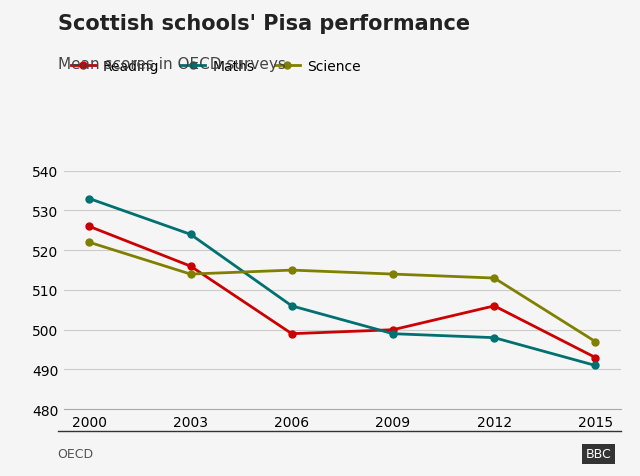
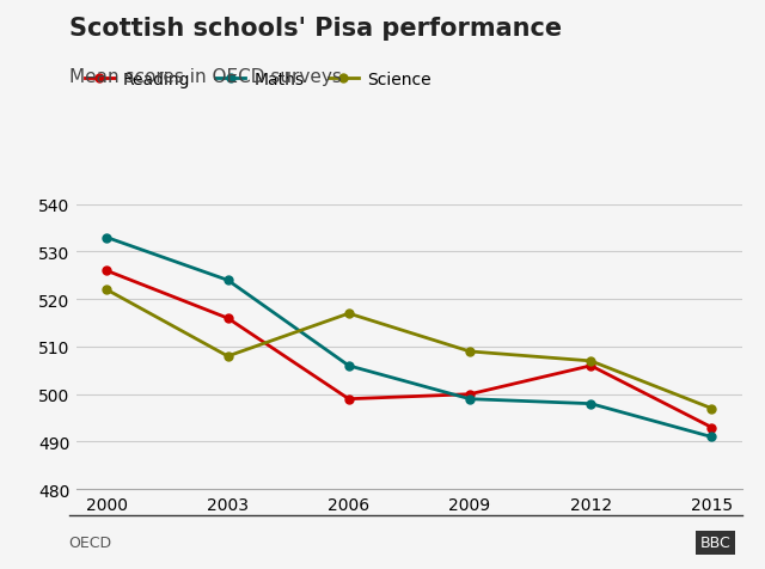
Science/2003: 514 -> 508
Science/2006: 515 -> 517
Science/2009: 514 -> 509
Science/2012: 513 -> 507
